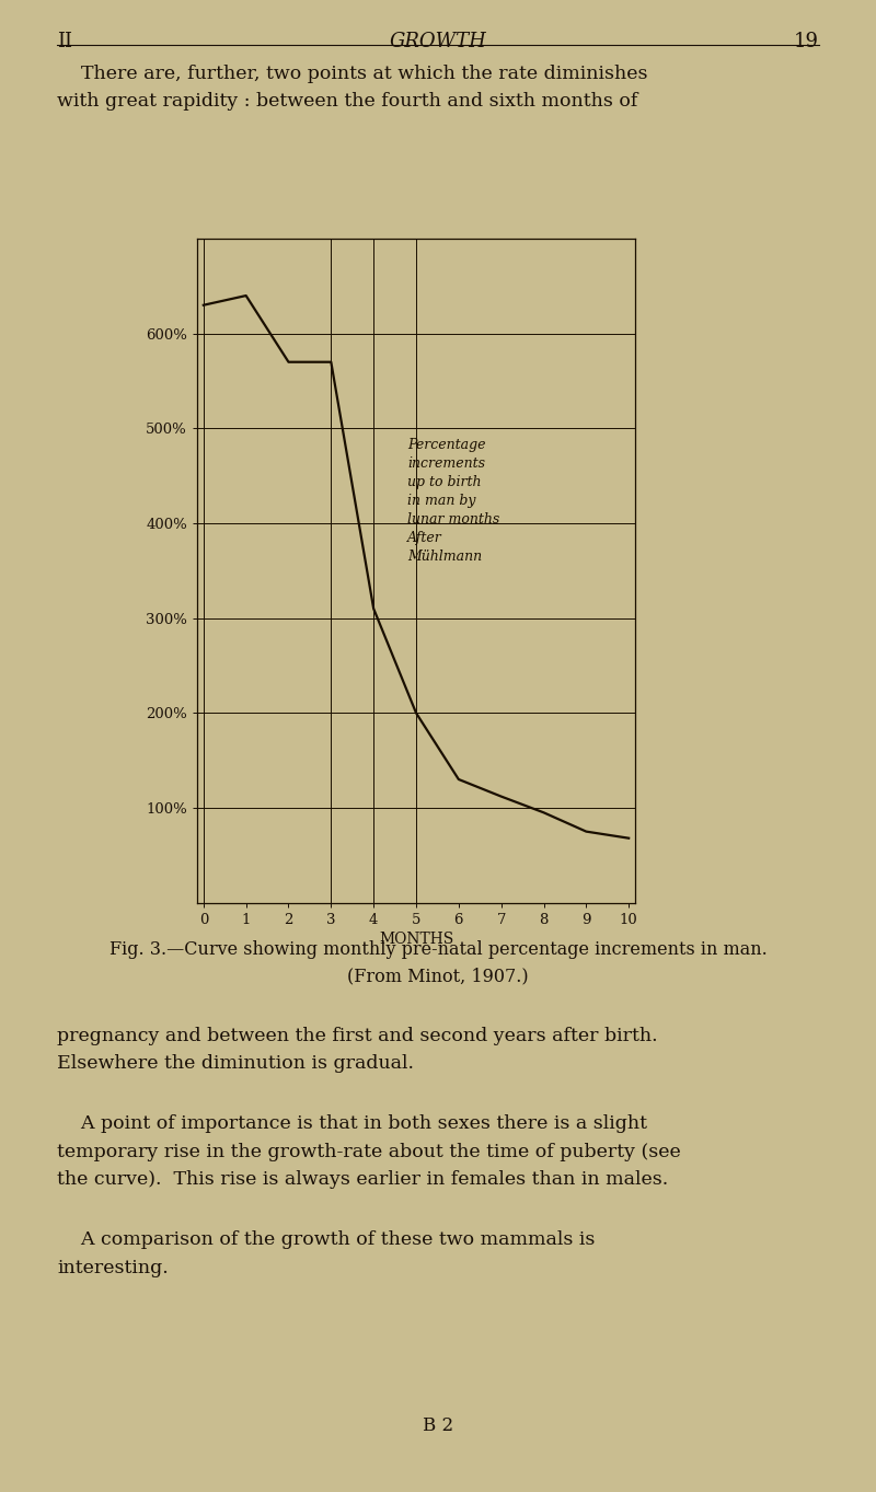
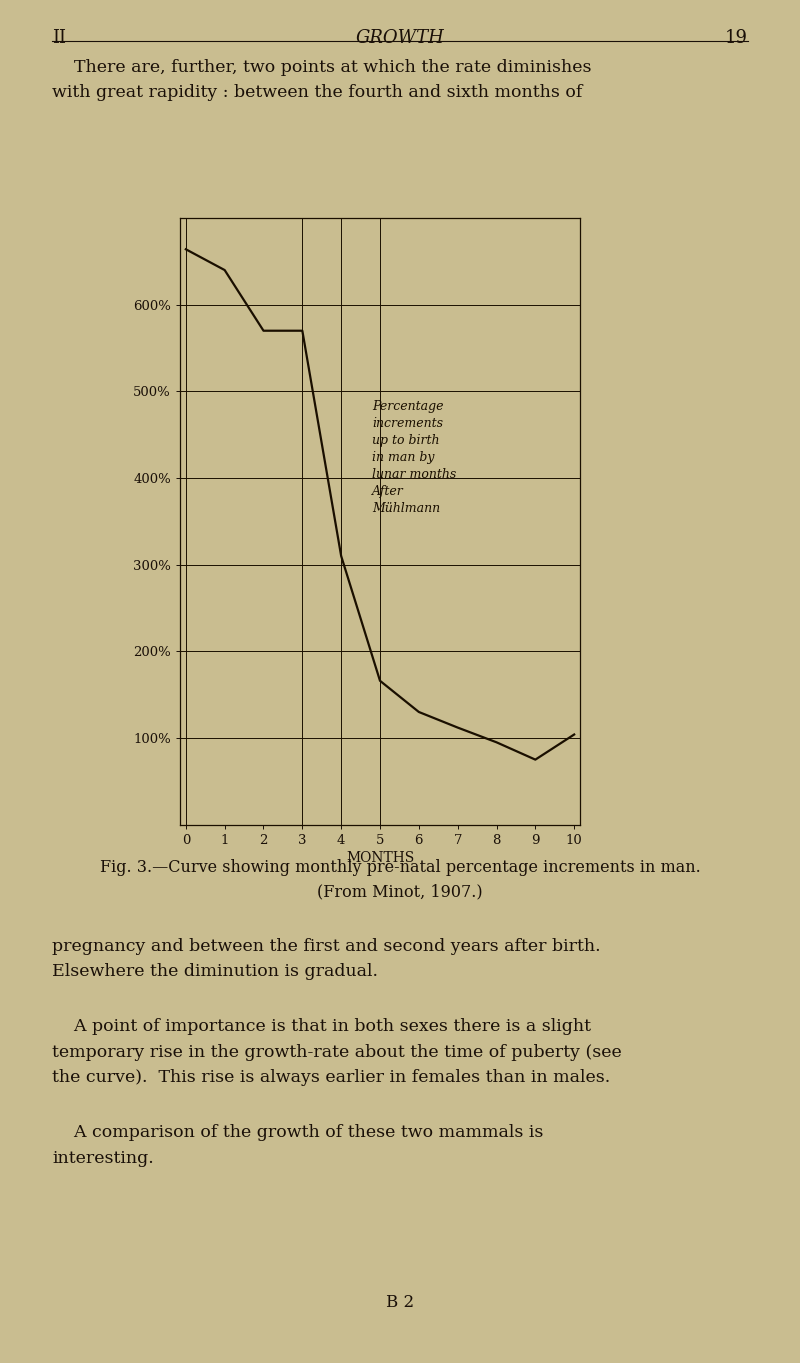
0: 630% -> 664%
5: 200% -> 166%
10: 68% -> 104%
